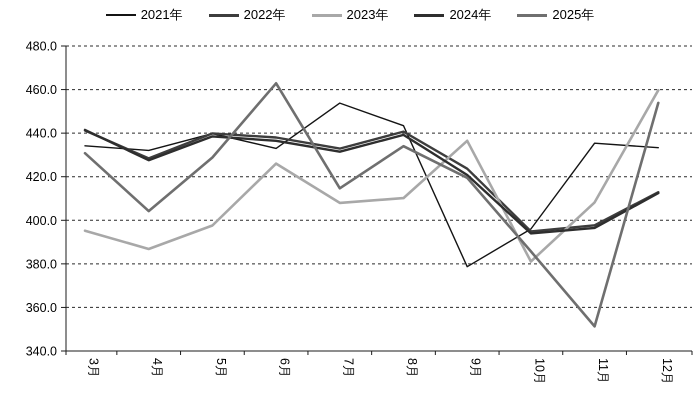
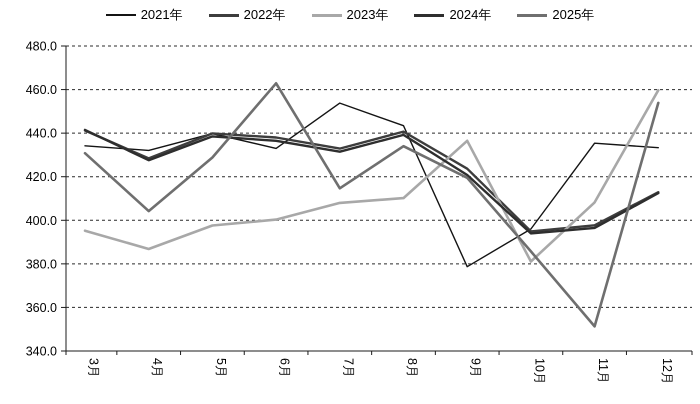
2023年/6月: 426 -> 400
